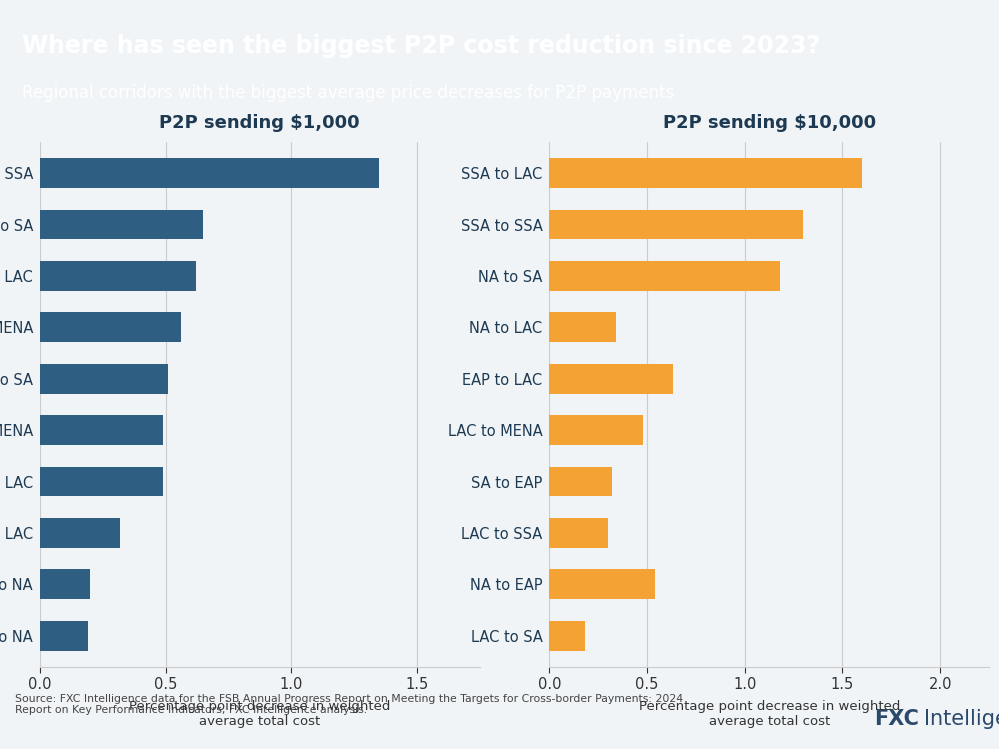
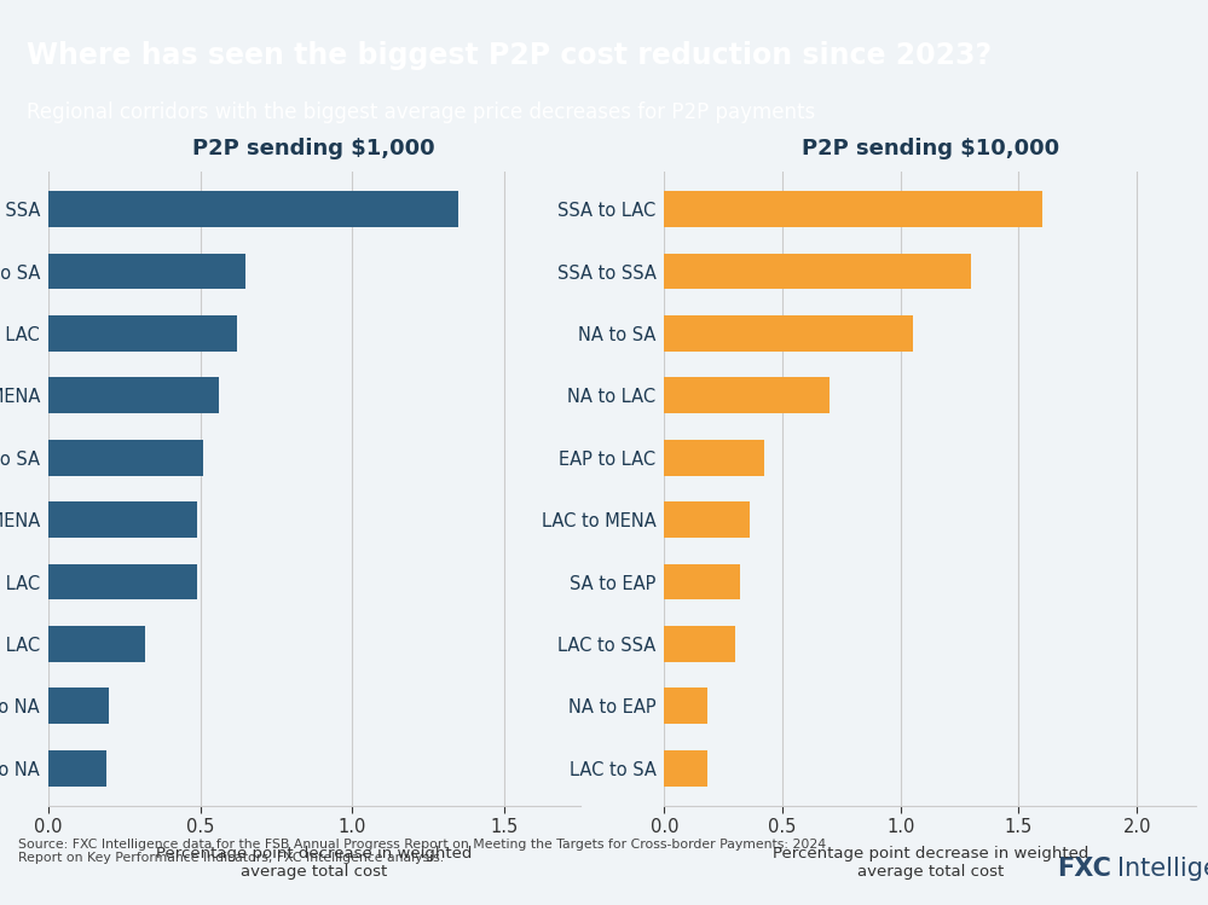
P2P sending $10,000/NA to SA: 1.18 -> 1.05
P2P sending $10,000/NA to LAC: 0.34 -> 0.70
P2P sending $10,000/EAP to LAC: 0.63 -> 0.42
P2P sending $10,000/LAC to MENA: 0.48 -> 0.36
P2P sending $10,000/NA to EAP: 0.54 -> 0.18
